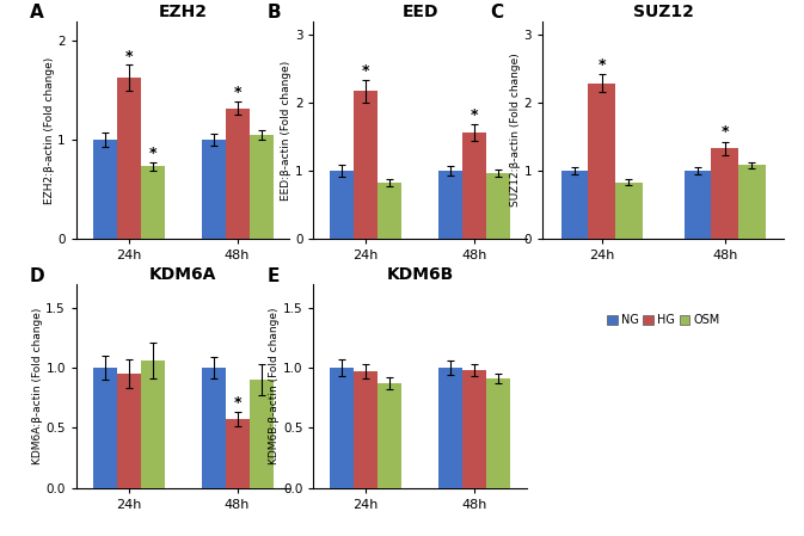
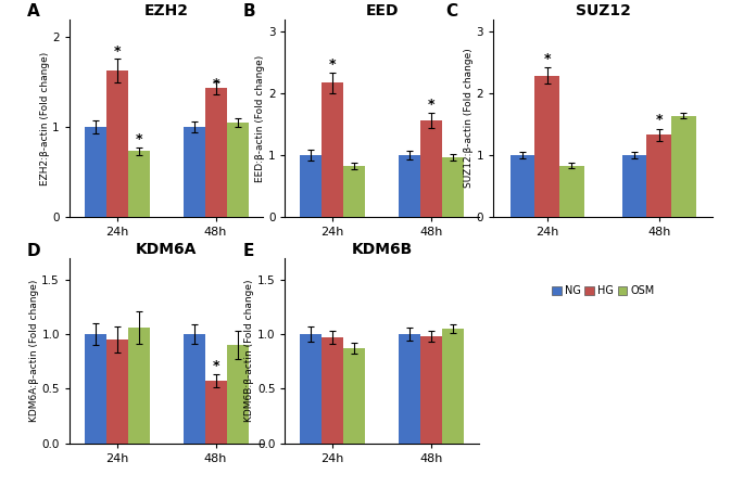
EZH2/HG/48h: 1.32 -> 1.44
SUZ12/OSM/48h: 1.08 -> 1.64
KDM6B/OSM/48h: 0.91 -> 1.05
